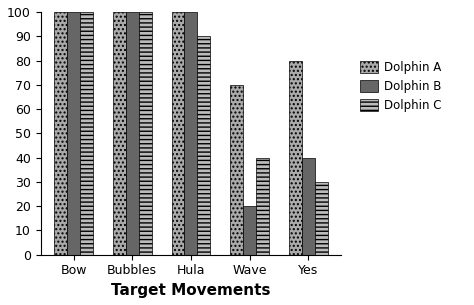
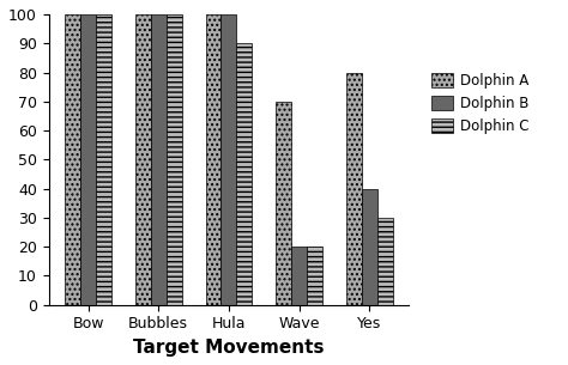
Dolphin C/Wave: 40 -> 20
